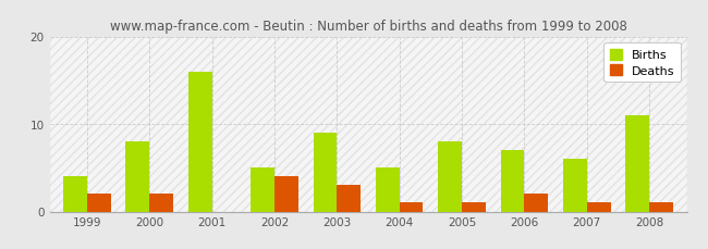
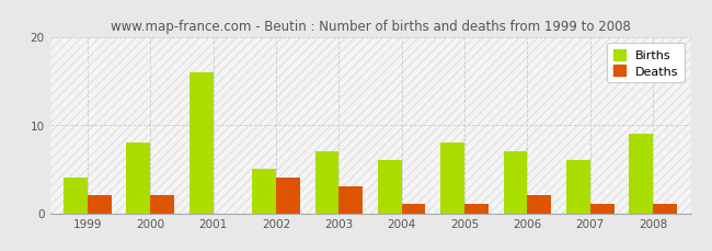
Births/2003: 9 -> 7
Births/2004: 5 -> 6
Births/2008: 11 -> 9
